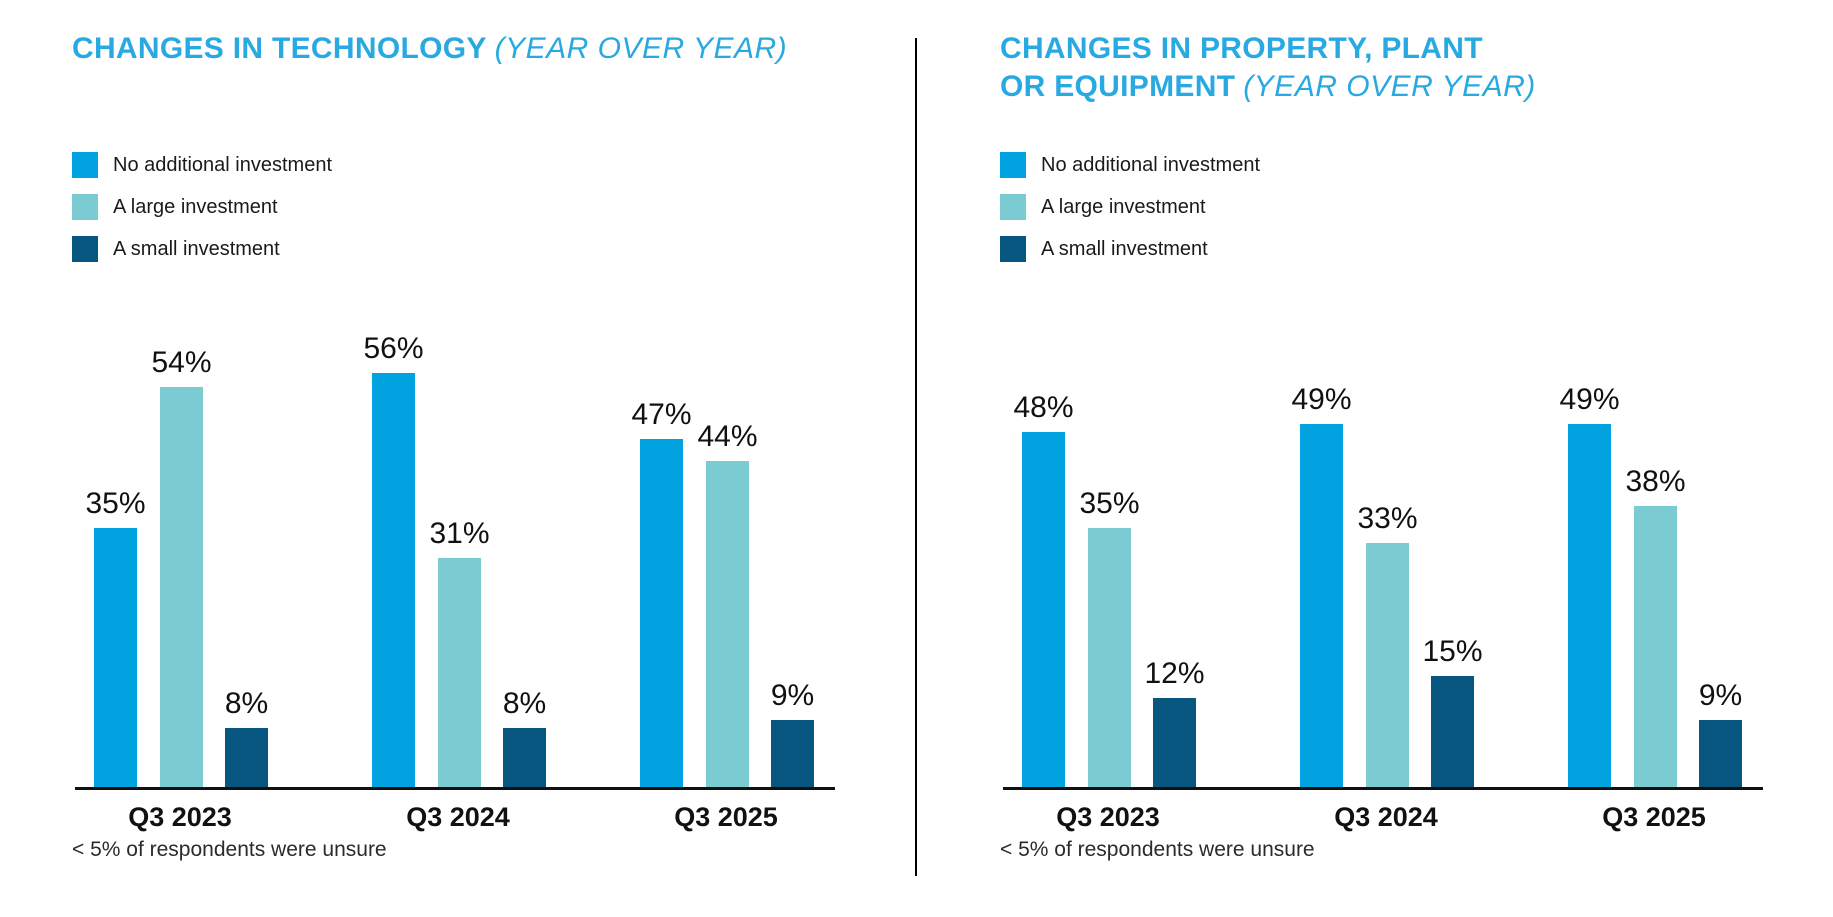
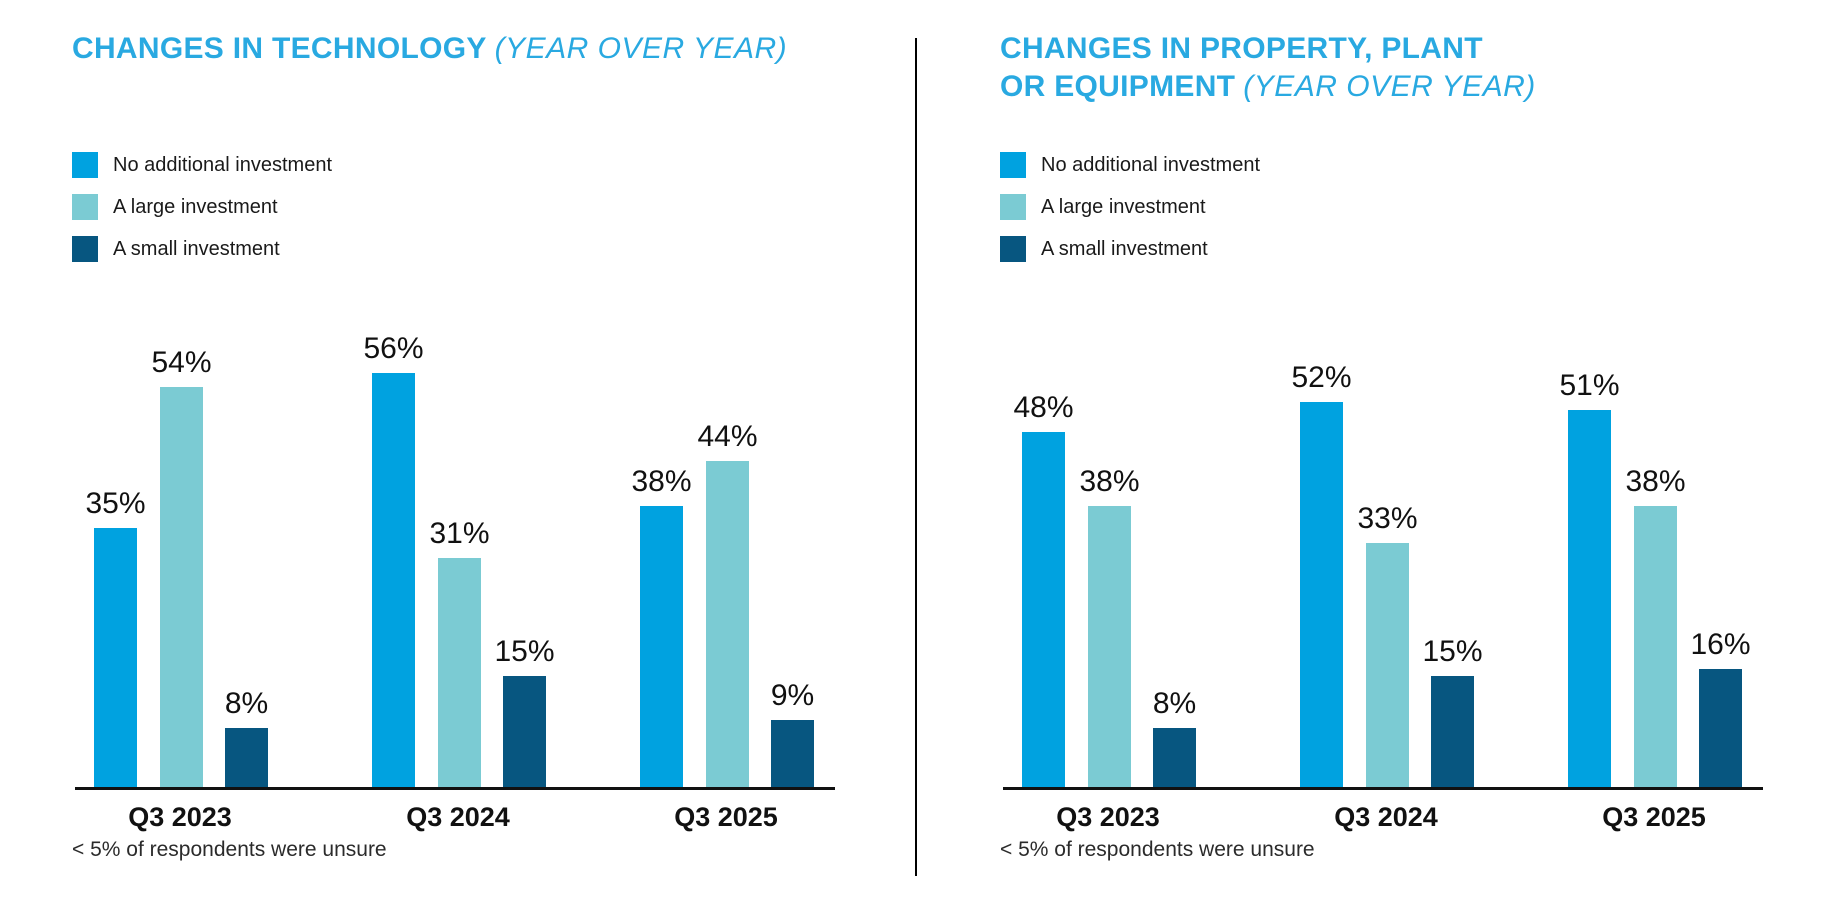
CHANGES IN TECHNOLOGY (YEAR OVER YEAR)/A small investment/Q3 2024: 8% -> 15%
CHANGES IN TECHNOLOGY (YEAR OVER YEAR)/No additional investment/Q3 2025: 47% -> 38%
CHANGES IN PROPERTY, PLANT OR EQUIPMENT (YEAR OVER YEAR)/A large investment/Q3 2023: 35% -> 38%
CHANGES IN PROPERTY, PLANT OR EQUIPMENT (YEAR OVER YEAR)/A small investment/Q3 2023: 12% -> 8%
CHANGES IN PROPERTY, PLANT OR EQUIPMENT (YEAR OVER YEAR)/No additional investment/Q3 2024: 49% -> 52%
CHANGES IN PROPERTY, PLANT OR EQUIPMENT (YEAR OVER YEAR)/No additional investment/Q3 2025: 49% -> 51%
CHANGES IN PROPERTY, PLANT OR EQUIPMENT (YEAR OVER YEAR)/A small investment/Q3 2025: 9% -> 16%
